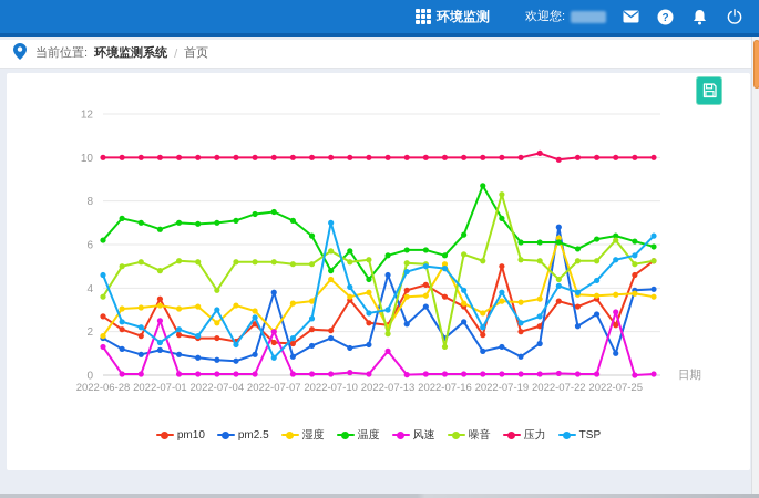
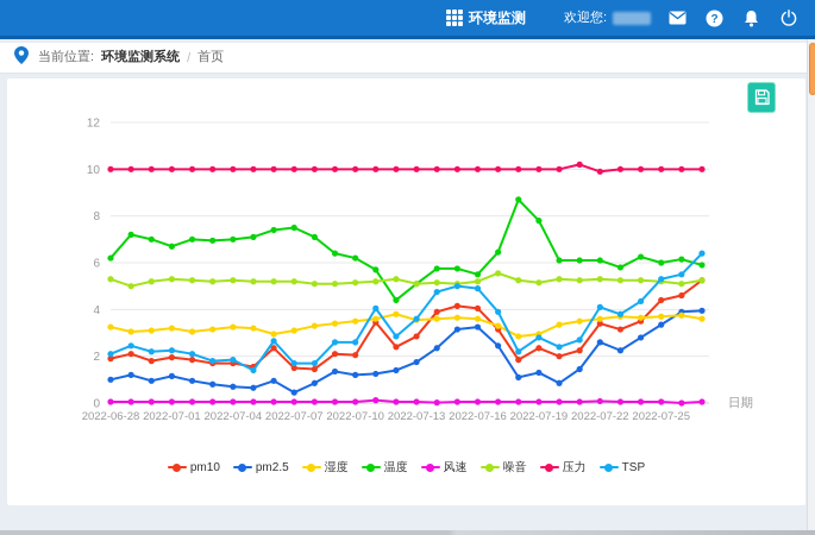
pm10/2022-06-28: 2.7 -> 1.9
pm2.5/2022-06-28: 1.7 -> 1.0
湿度/2022-06-28: 1.8 -> 3.2
风速/2022-06-28: 1.3 -> 0.1
噪音/2022-06-28: 3.6 -> 5.3
TSP/2022-06-28: 4.6 -> 2.1
pm10/2022-07-01: 3.5 -> 1.9
风速/2022-07-01: 2.5 -> 0.1
噪音/2022-07-01: 4.8 -> 5.3
TSP/2022-07-01: 1.5 -> 2.2
湿度/2022-07-04: 2.4 -> 3.2
噪音/2022-07-04: 3.9 -> 5.2
TSP/2022-07-04: 3.0 -> 1.9
pm2.5/2022-07-07: 3.8 -> 0.5
湿度/2022-07-07: 2.0 -> 3.1
风速/2022-07-07: 2.0 -> 0.1
TSP/2022-07-07: 0.8 -> 1.7
pm2.5/2022-07-10: 1.7 -> 1.2
湿度/2022-07-10: 4.4 -> 3.5
温度/2022-07-10: 4.8 -> 6.2
噪音/2022-07-10: 5.7 -> 5.2
TSP/2022-07-10: 7.0 -> 2.6
pm10/2022-07-13: 2.3 -> 2.9
pm2.5/2022-07-13: 4.6 -> 1.8
湿度/2022-07-13: 2.2 -> 3.5
温度/2022-07-13: 5.5 -> 5.1
风速/2022-07-13: 1.1 -> 0.1
噪音/2022-07-13: 1.9 -> 5.1
TSP/2022-07-13: 3.0 -> 3.6
pm10/2022-07-16: 3.6 -> 4.0
pm2.5/2022-07-16: 1.7 -> 3.2
湿度/2022-07-16: 5.1 -> 3.6
噪音/2022-07-16: 1.3 -> 5.2
pm10/2022-07-19: 5.0 -> 2.4
湿度/2022-07-19: 3.4 -> 3.0
温度/2022-07-19: 7.2 -> 7.8
噪音/2022-07-19: 8.3 -> 5.2
TSP/2022-07-19: 3.8 -> 2.8
pm2.5/2022-07-22: 6.8 -> 2.6
湿度/2022-07-22: 6.3 -> 3.6
噪音/2022-07-22: 4.4 -> 5.3
pm10/2022-07-25: 2.3 -> 4.4
pm2.5/2022-07-25: 1.0 -> 3.4
温度/2022-07-25: 6.4 -> 6.0
风速/2022-07-25: 2.9 -> 0.1
噪音/2022-07-25: 6.2 -> 5.2
